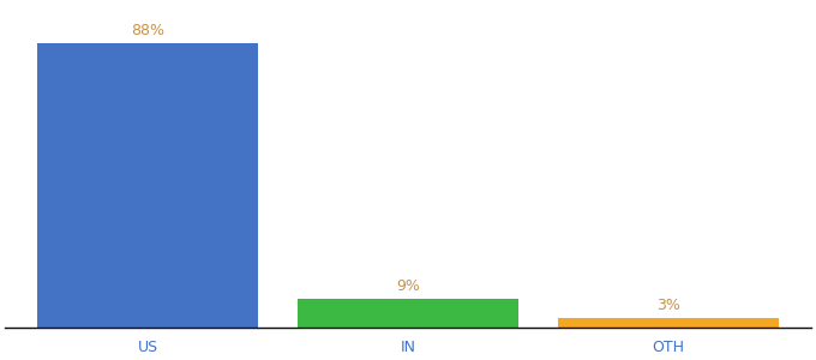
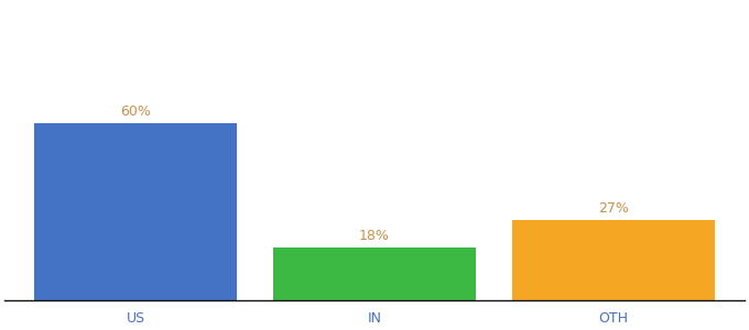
US: 88% -> 60%
IN: 9% -> 18%
OTH: 3% -> 27%
